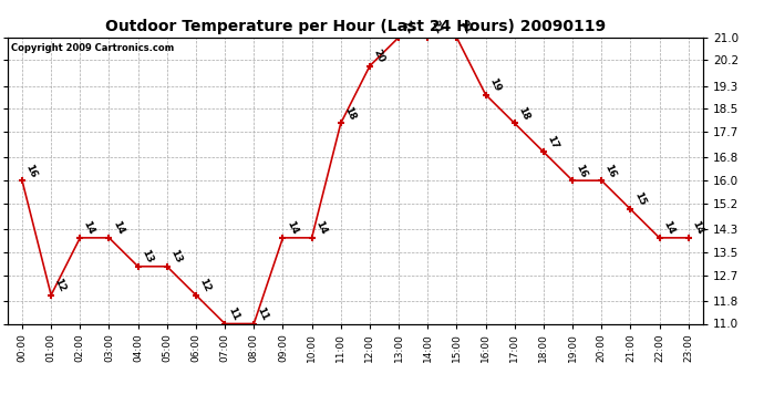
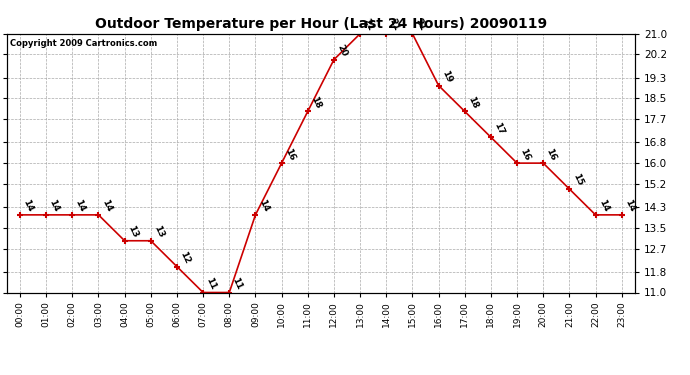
00:00: 16 -> 14
01:00: 12 -> 14
10:00: 14 -> 16
